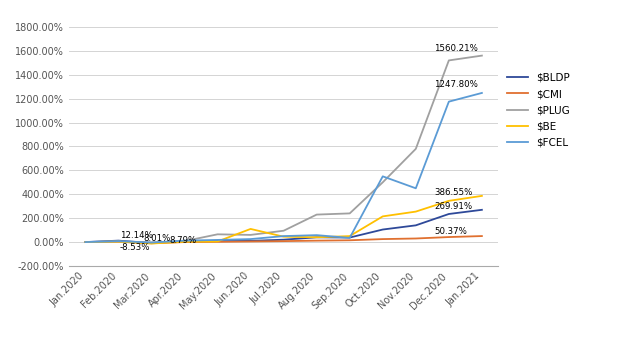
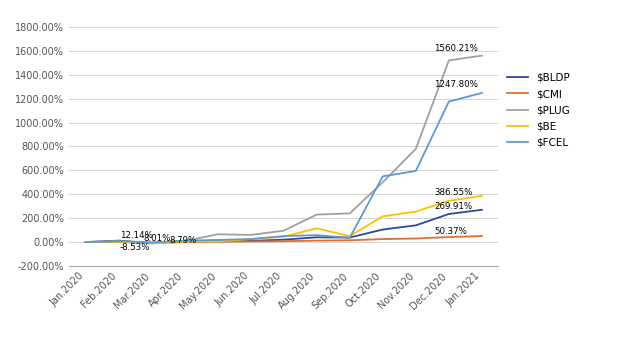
$BE/Jun.2020: 110% -> 20%
$BE/Aug.2020: 40% -> 120%
$FCEL/Nov.2020: 450% -> 600%
